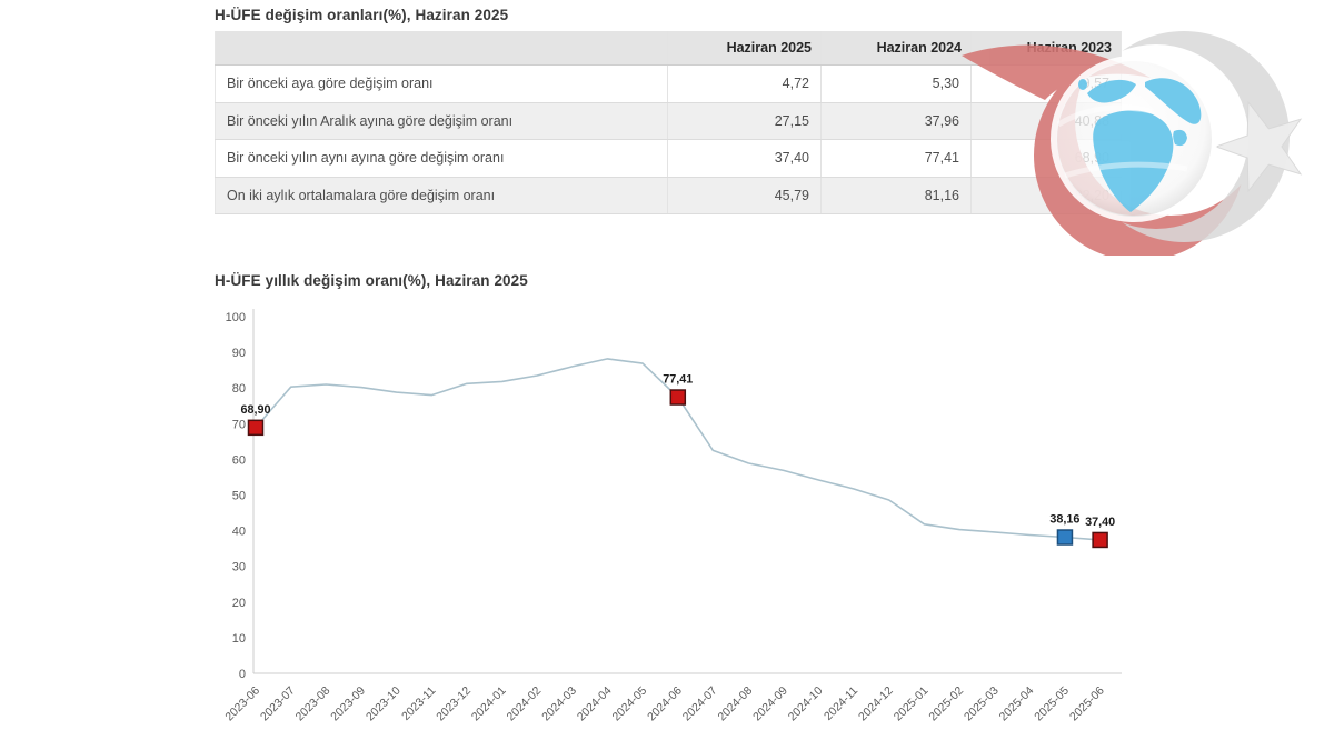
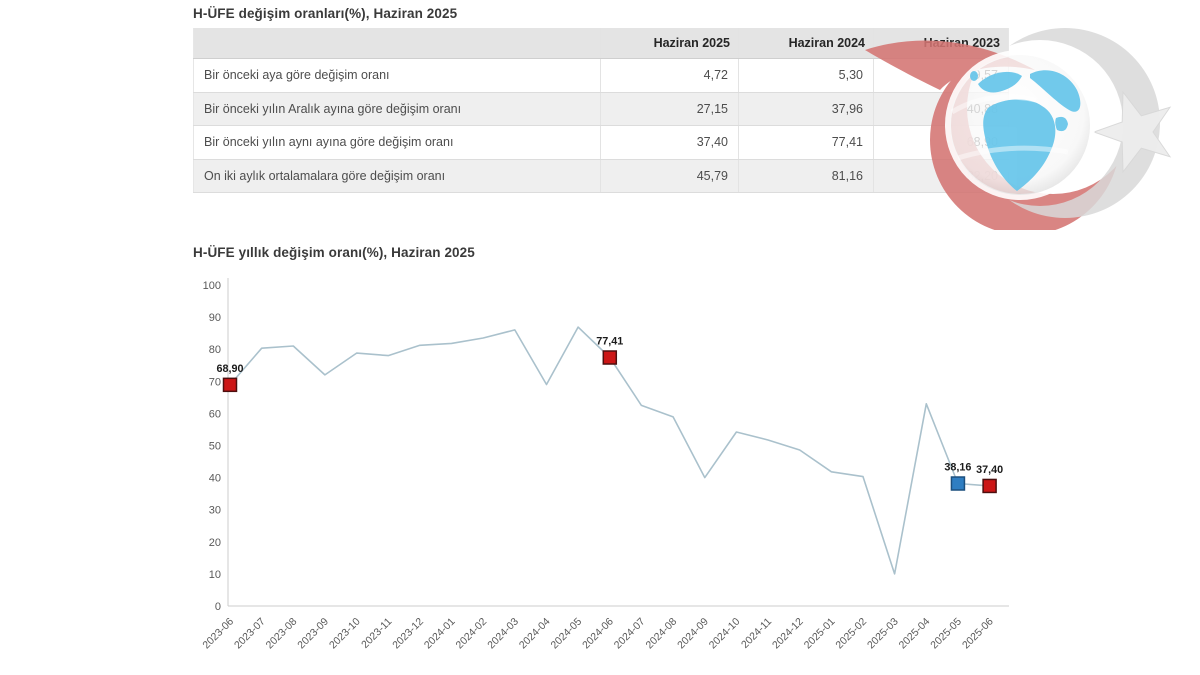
2023-09: 80 -> 72
2024-04: 88 -> 69
2024-09: 57 -> 40
2025-03: 40 -> 10
2025-04: 39 -> 63
